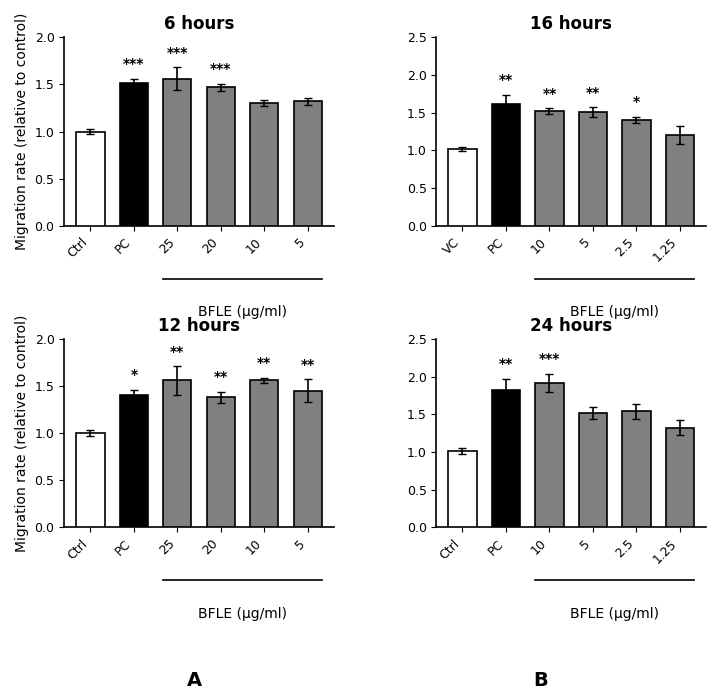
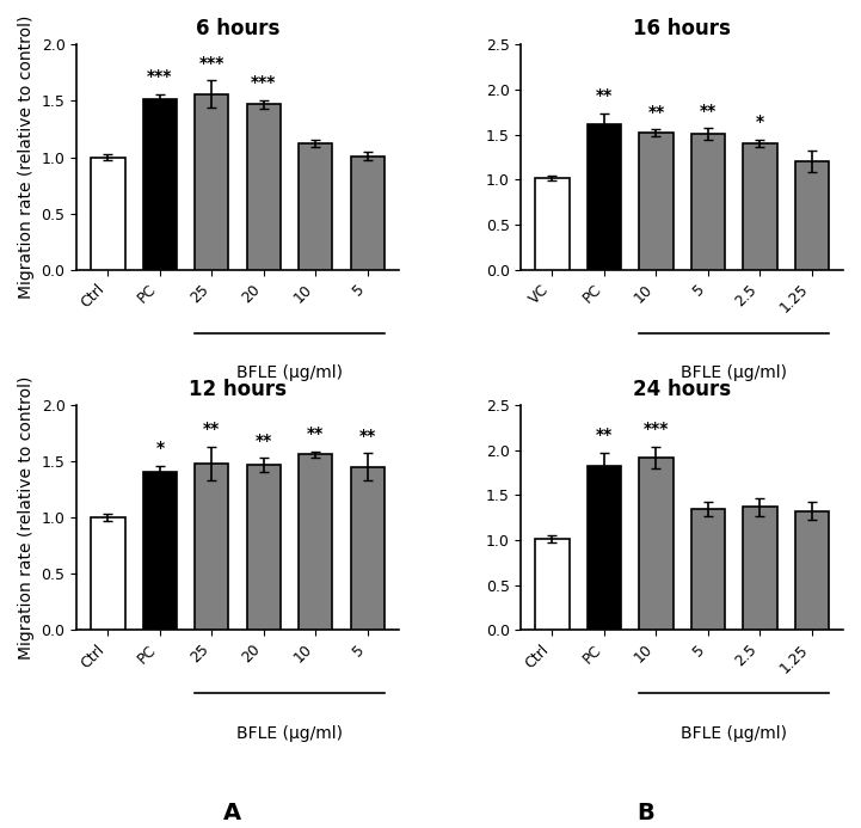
6 hours/10: 1.30 -> 1.12
6 hours/5: 1.32 -> 1.01
12 hours/25: 1.56 -> 1.48
12 hours/20: 1.38 -> 1.47
24 hours/5: 1.52 -> 1.34
24 hours/2.5: 1.54 -> 1.37
